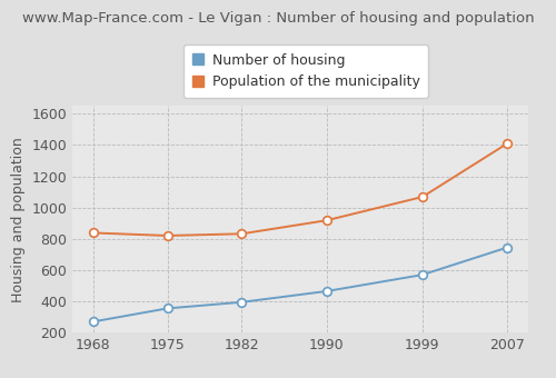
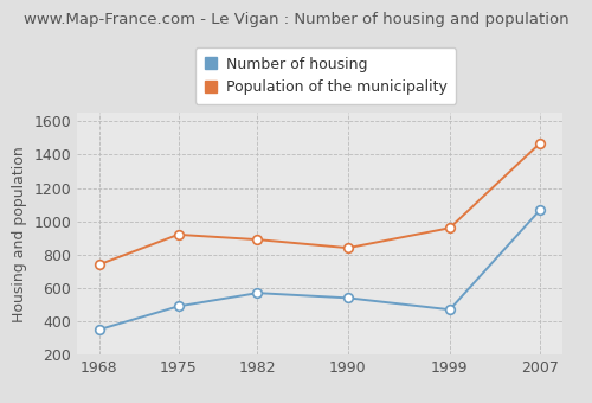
Number of housing/1968: 270 -> 350
Population of the municipality/1968: 840 -> 740
Number of housing/1975: 360 -> 490
Population of the municipality/1975: 820 -> 920
Number of housing/1982: 400 -> 570
Population of the municipality/1982: 830 -> 890
Number of housing/1990: 460 -> 540
Population of the municipality/1990: 920 -> 840
Number of housing/1999: 570 -> 470
Population of the municipality/1999: 1070 -> 960
Number of housing/2007: 740 -> 1070
Population of the municipality/2007: 1410 -> 1470
